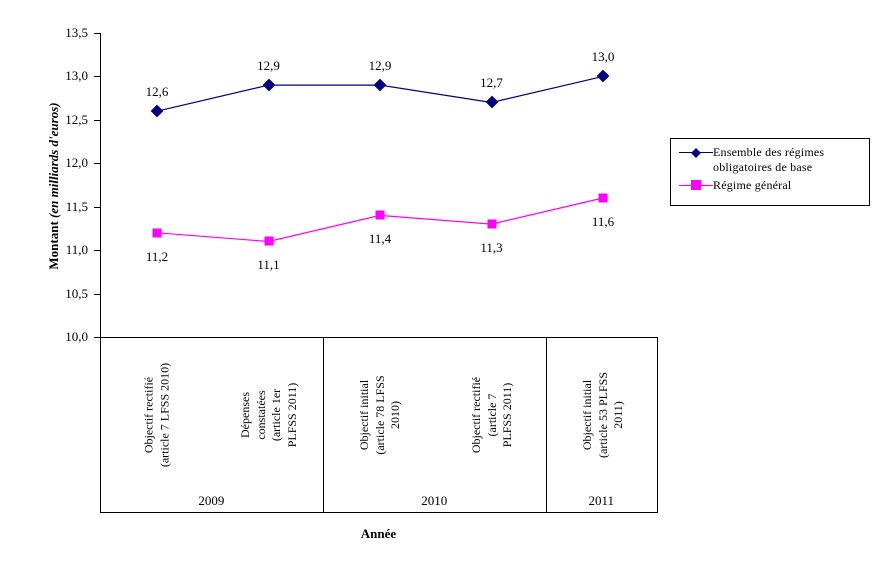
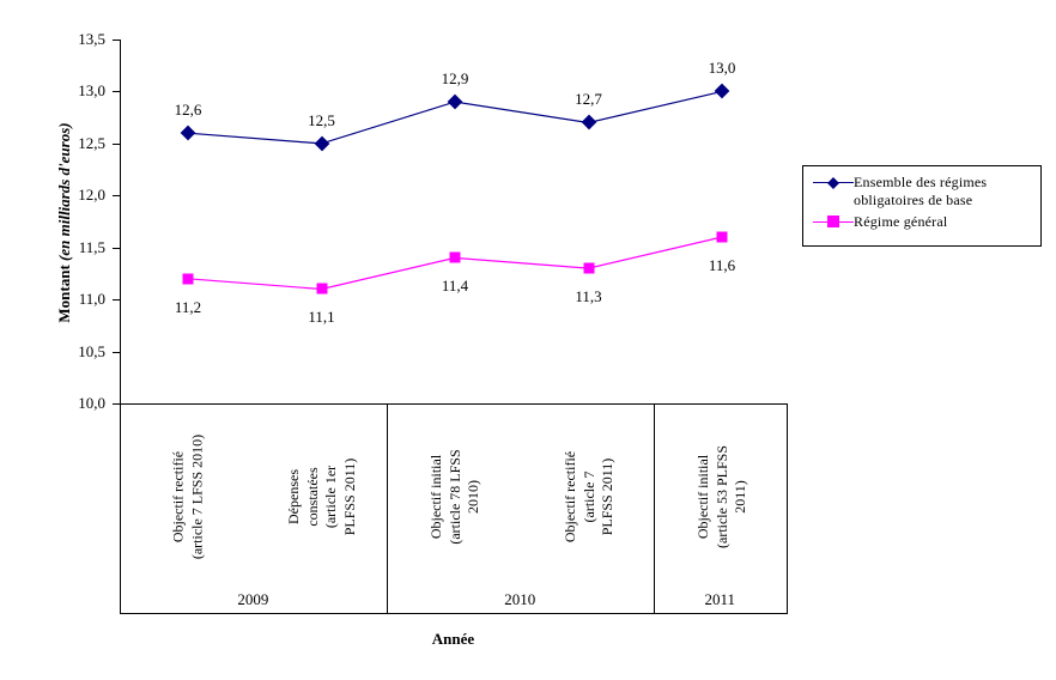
Ensemble des régimes obligatoires de base/Dépenses constatées (article 1er PLFSS 2011): 12,9 -> 12,5
